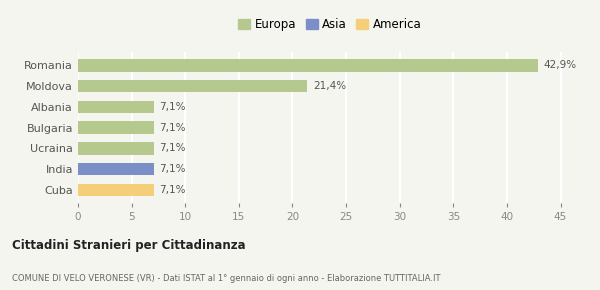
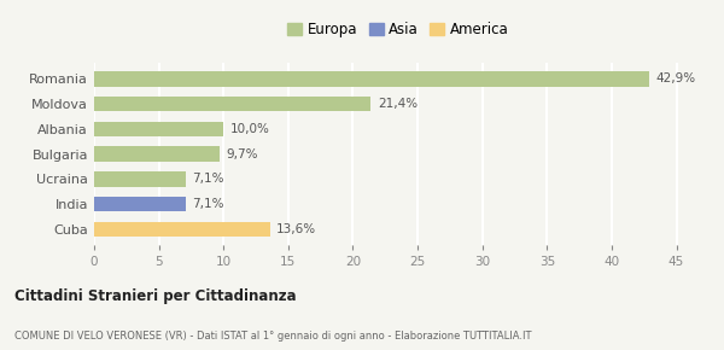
Albania: 7,1% -> 10,0%
Bulgaria: 7,1% -> 9,7%
Cuba: 7,1% -> 13,6%
